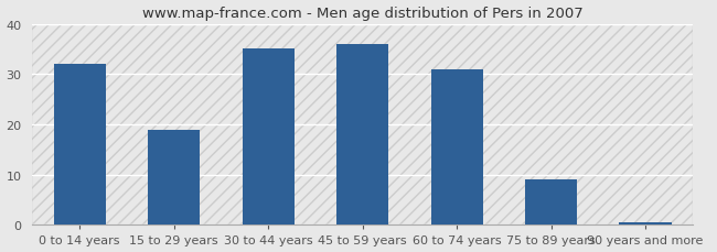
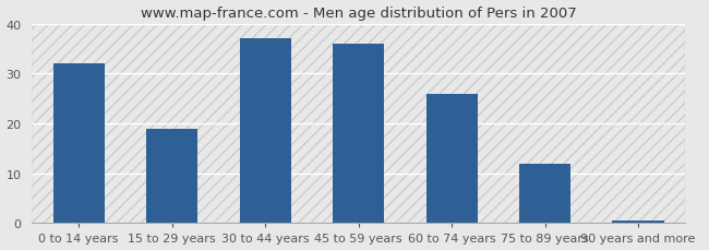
30 to 44 years: 35.0 -> 37.0
60 to 74 years: 31.0 -> 26.0
75 to 89 years: 9.0 -> 12.0
